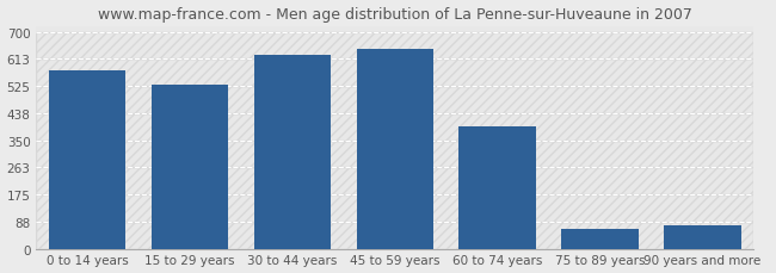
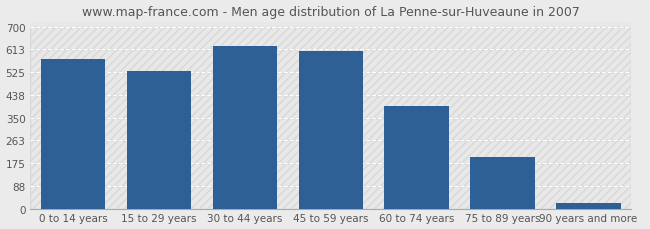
45 to 59 years: 645 -> 608
75 to 89 years: 65 -> 200
90 years and more: 75 -> 20
